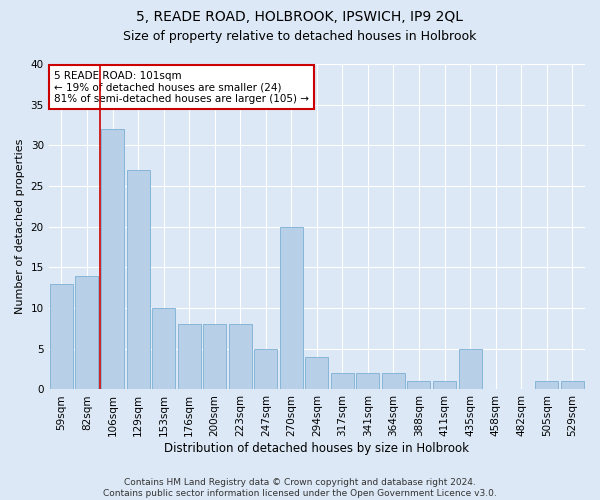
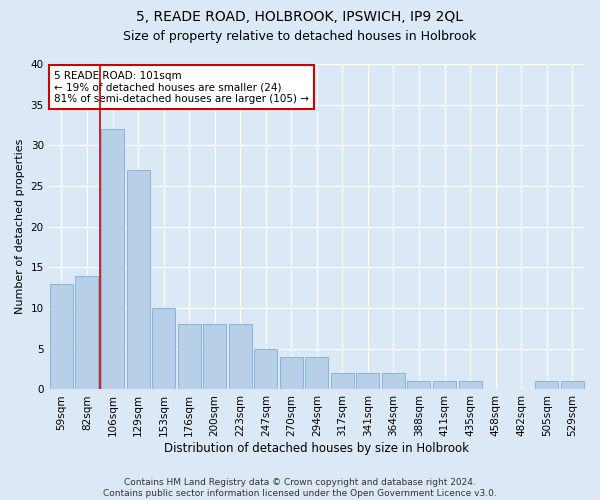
270sqm: 20 -> 4
435sqm: 5 -> 1
